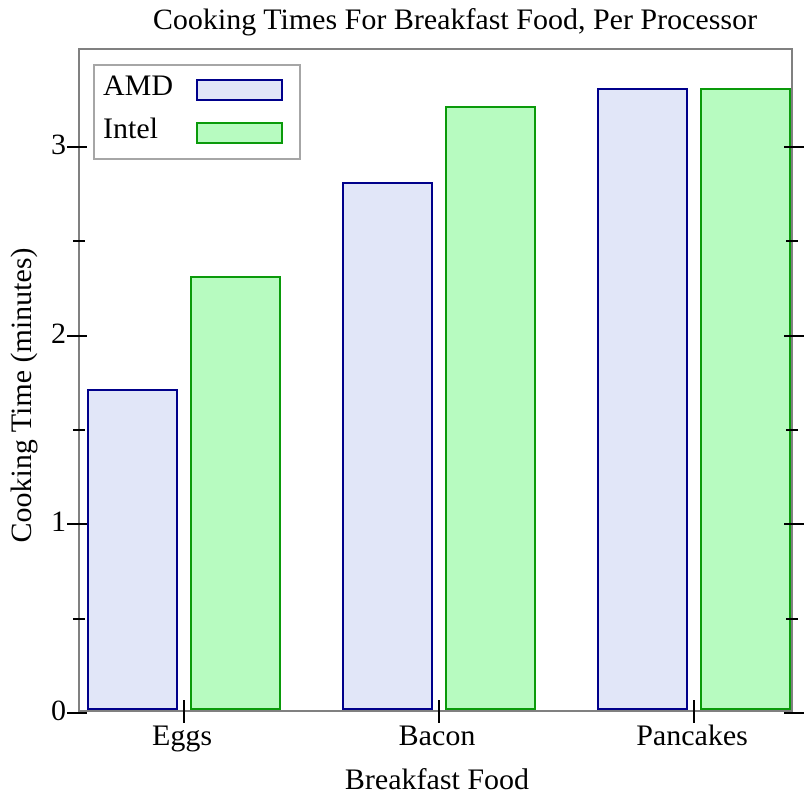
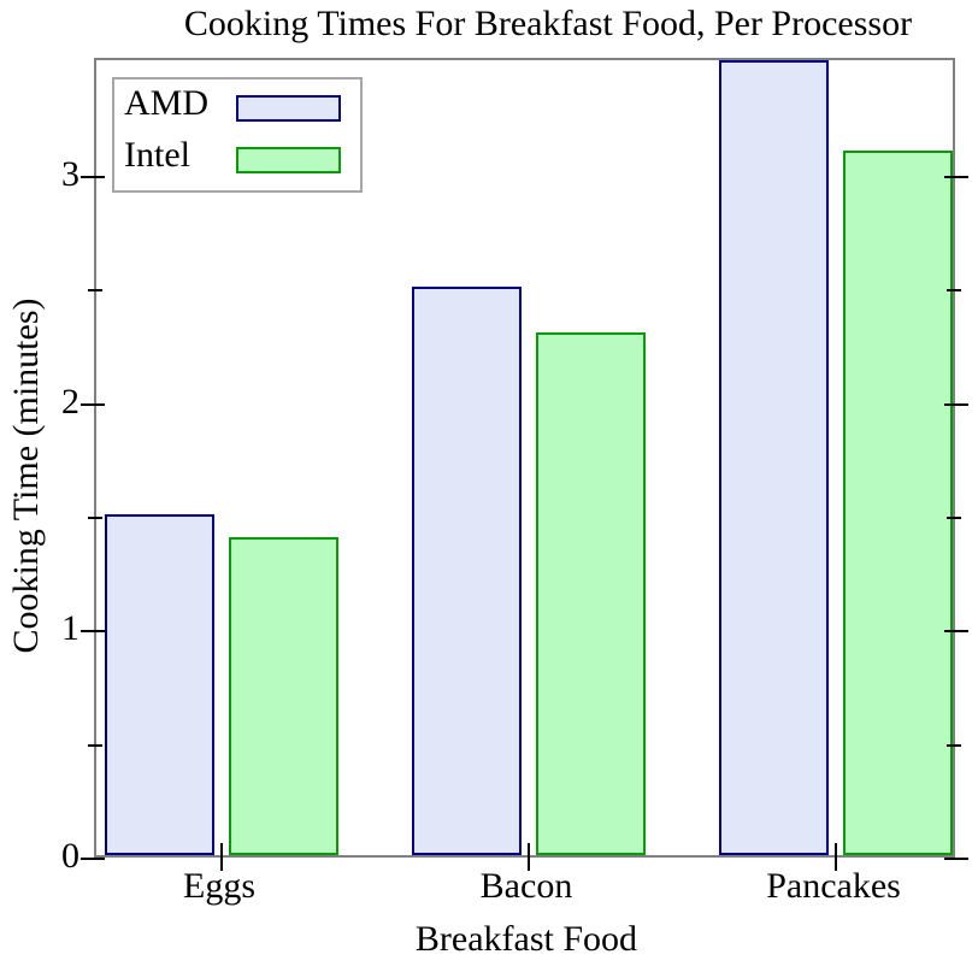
AMD/Eggs: 1.7 -> 1.5
Intel/Eggs: 2.3 -> 1.4
AMD/Bacon: 2.8 -> 2.5
Intel/Bacon: 3.2 -> 2.3
AMD/Pancakes: 3.3 -> 3.5
Intel/Pancakes: 3.3 -> 3.1
